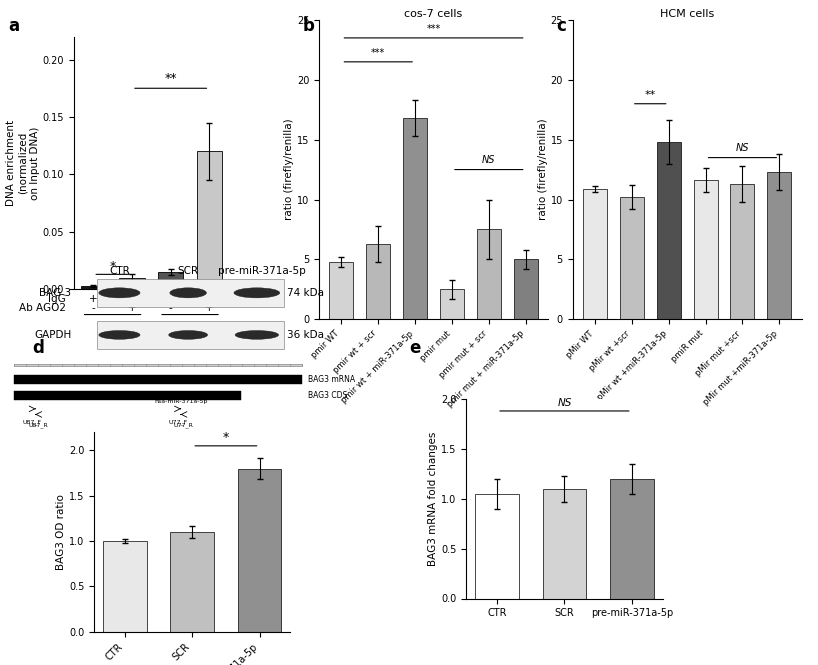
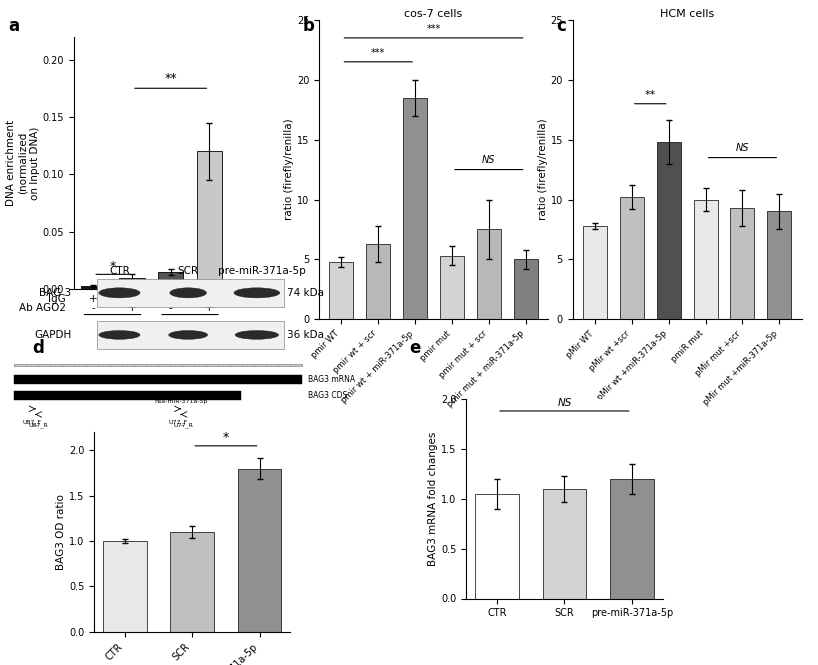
cos-7 cells/pmir wt + miR-371a-5p: 16.8 -> 18.5
cos-7 cells/pmir mut: 2.5 -> 5.3
HCM cells/pMir WT: 10.9 -> 7.8
HCM cells/pmiR mut: 11.6 -> 10.0
HCM cells/pMir mut +scr: 11.3 -> 9.3
HCM cells/pMir mut +miR-371a-5p: 12.3 -> 9.0
